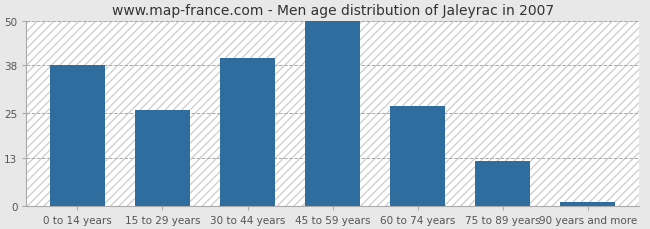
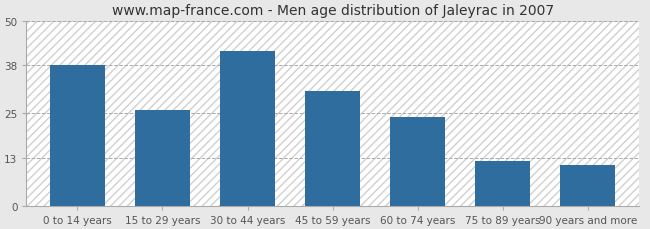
30 to 44 years: 40 -> 42
45 to 59 years: 50 -> 31
60 to 74 years: 27 -> 24
90 years and more: 1 -> 11
